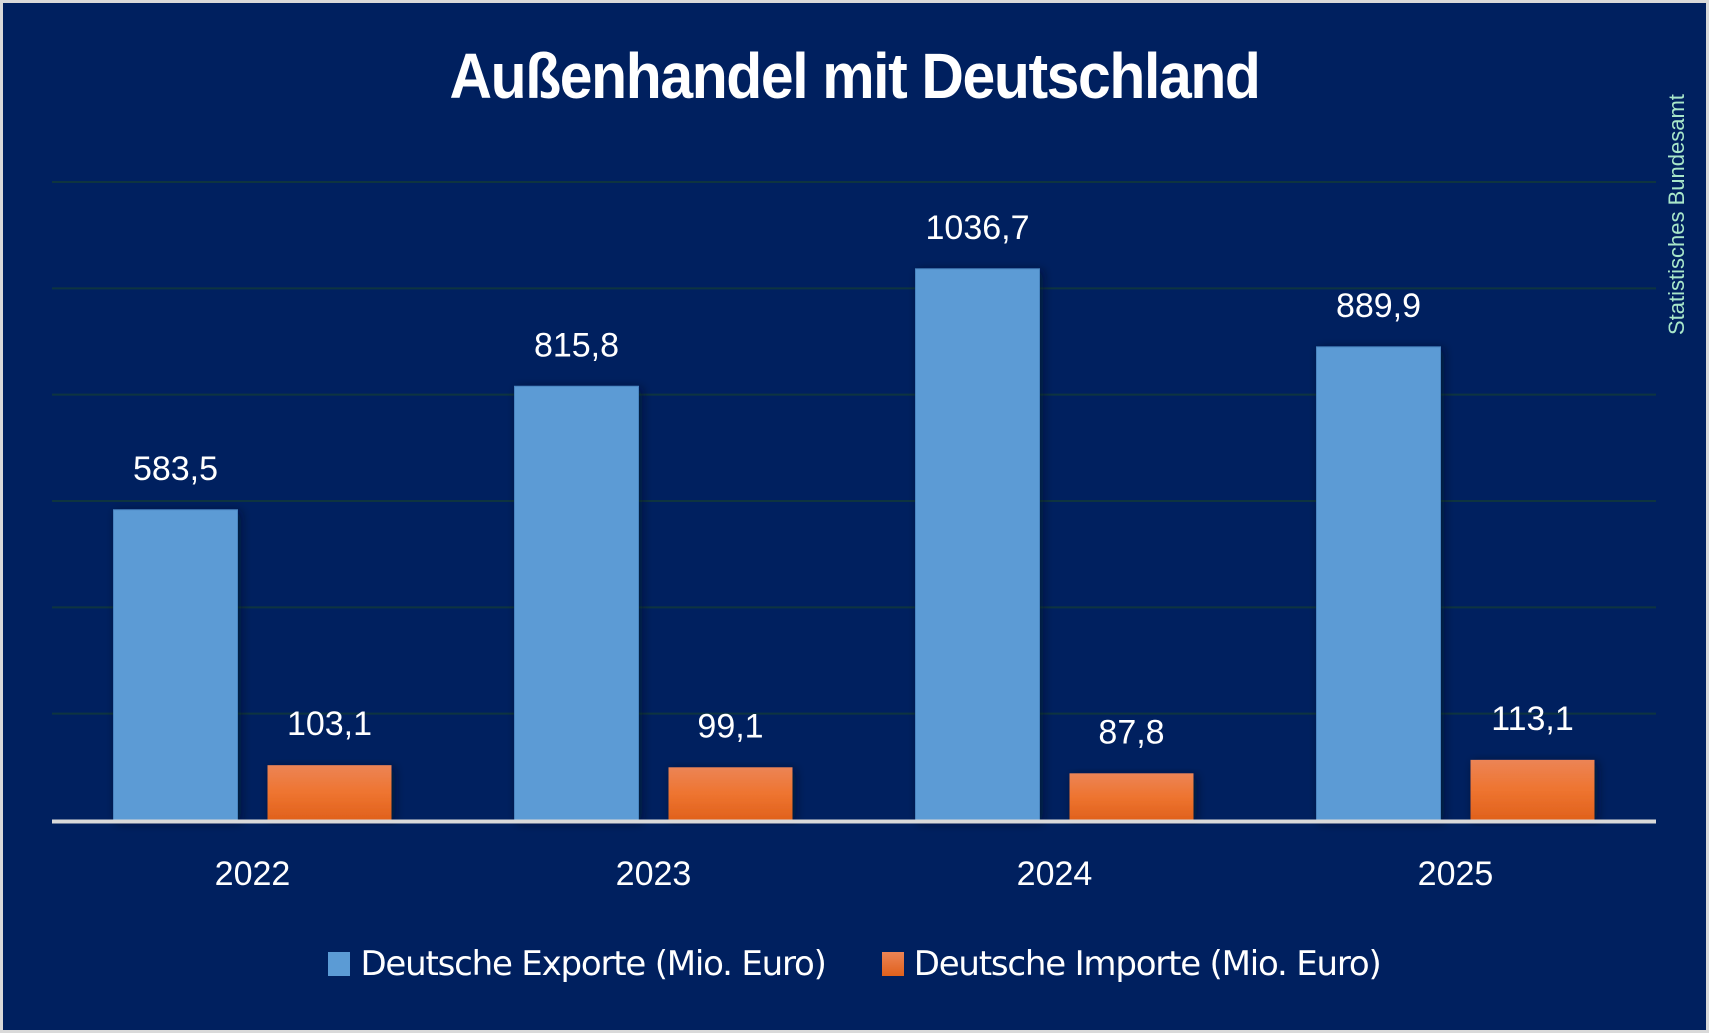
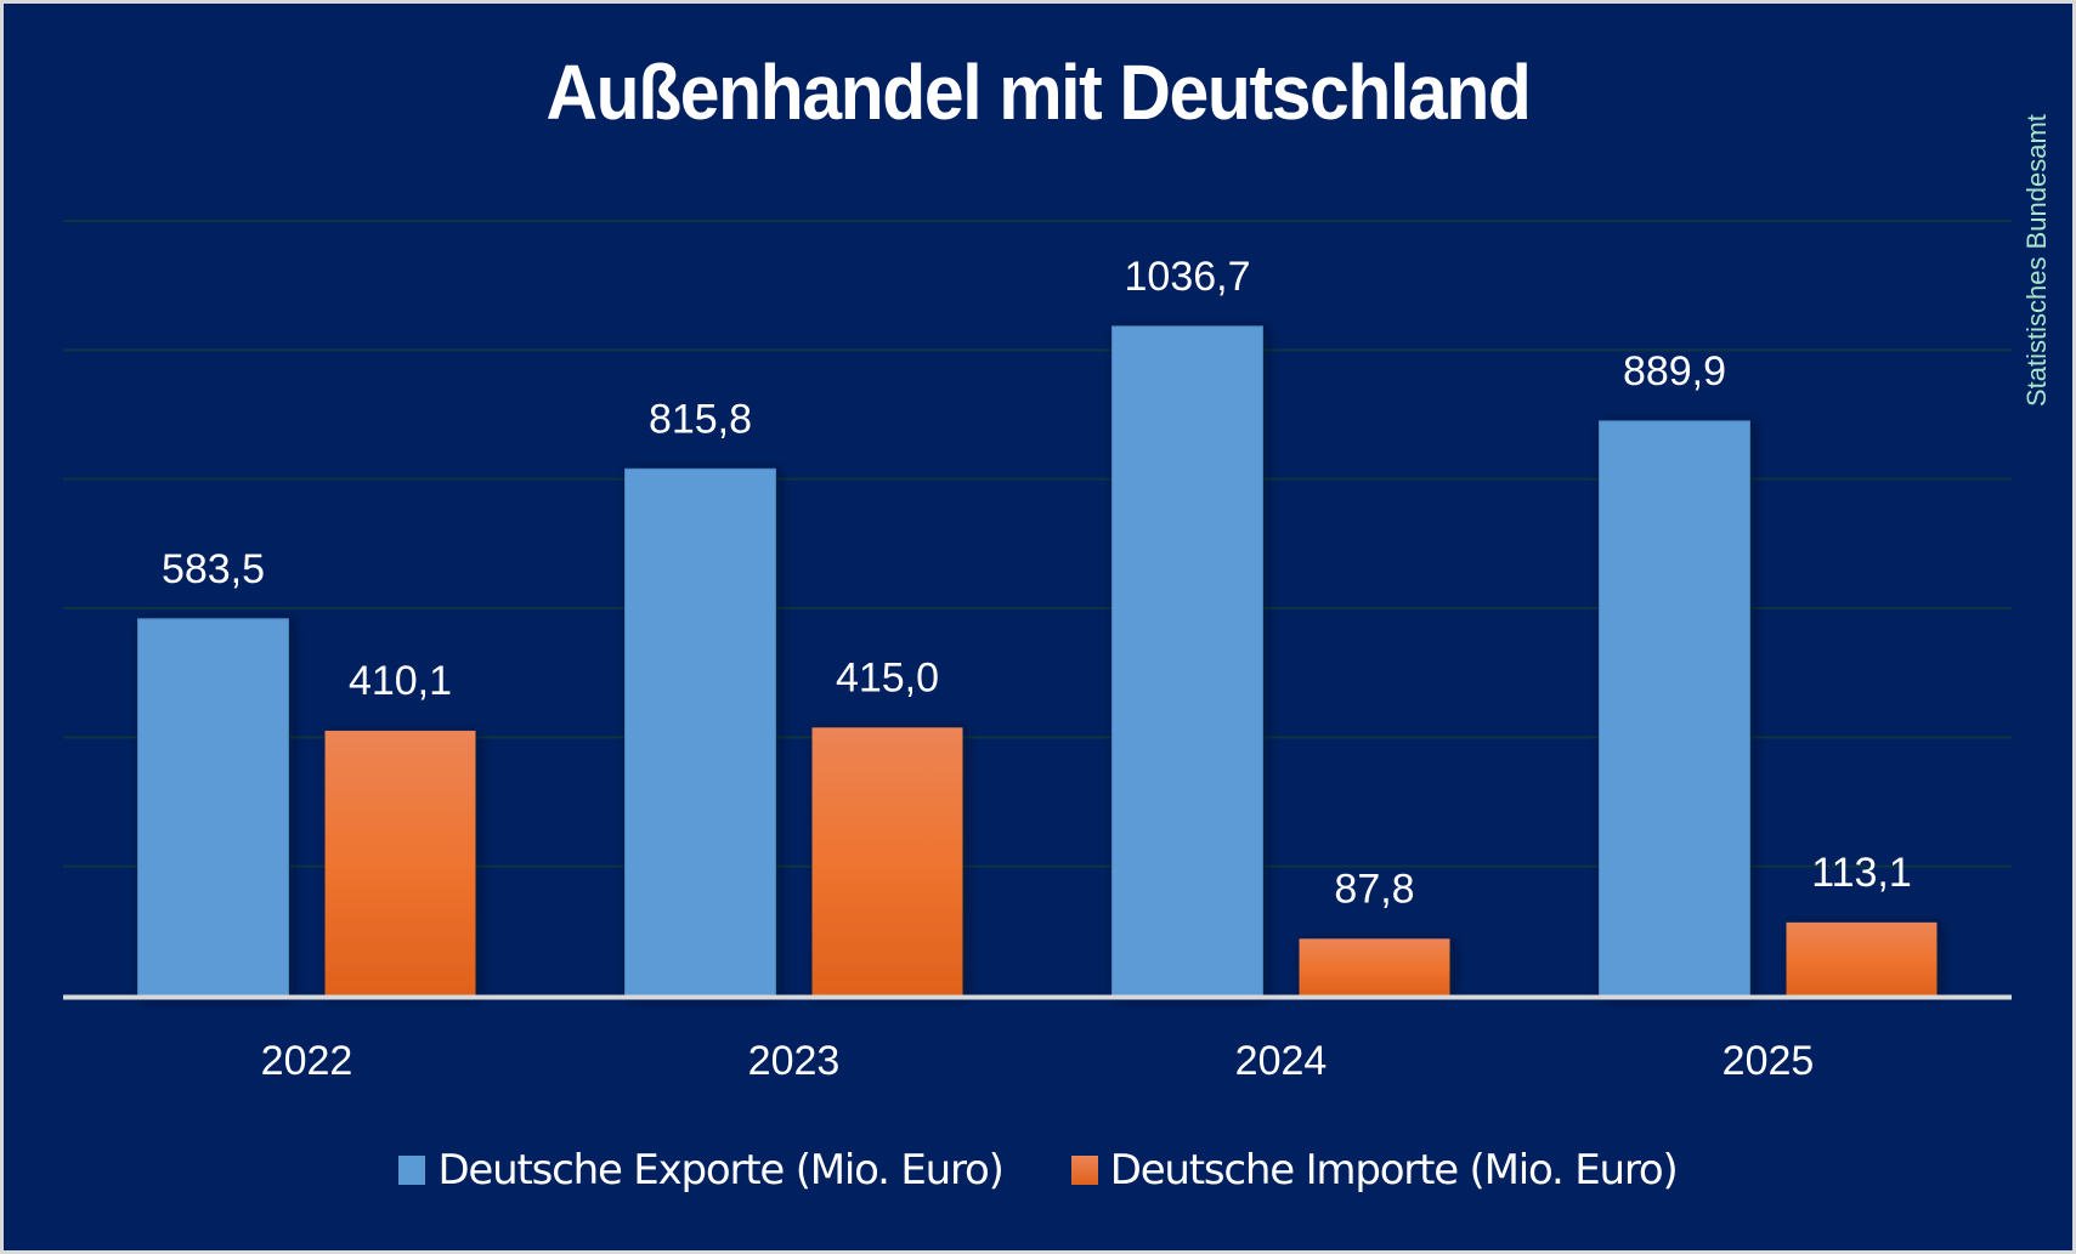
Deutsche Importe (Mio. Euro)/2022: 103,1 -> 410,1
Deutsche Importe (Mio. Euro)/2023: 99,1 -> 415,0
